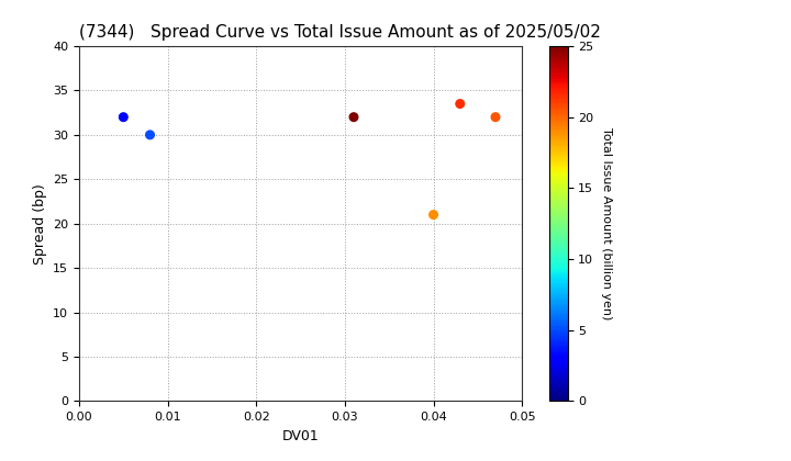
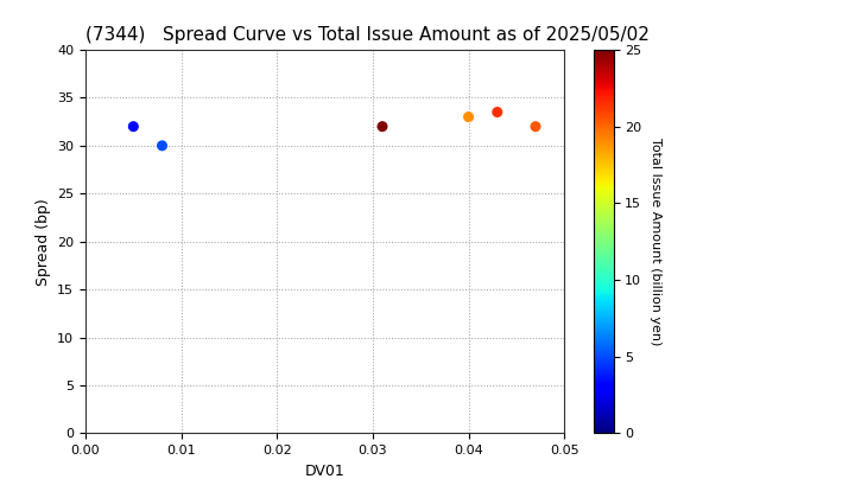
0.04: 21.0 -> 33.0
